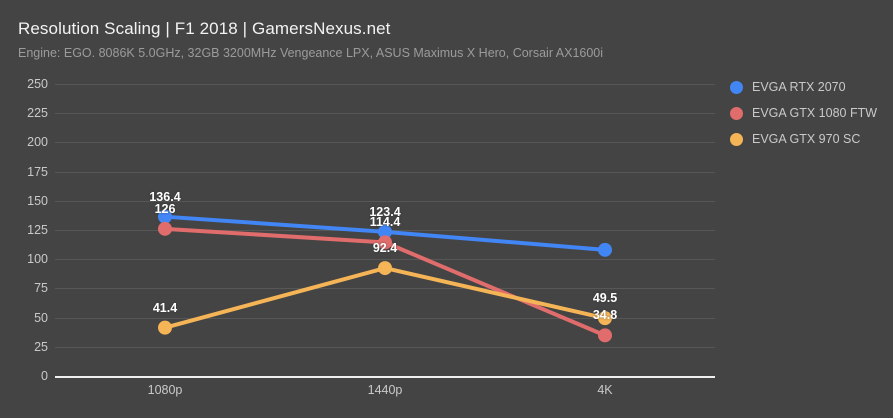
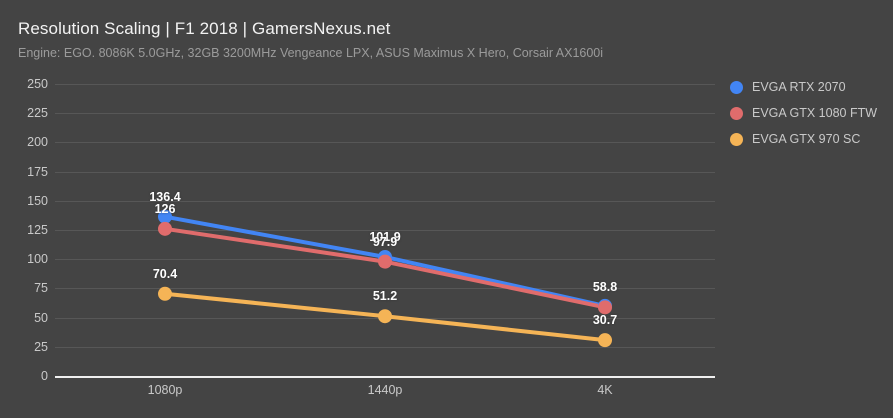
EVGA GTX 970 SC/1080p: 41.4 -> 70.4
EVGA RTX 2070/1440p: 123.4 -> 101.9
EVGA GTX 1080 FTW/1440p: 114.4 -> 97.9
EVGA GTX 970 SC/1440p: 92.4 -> 51.2
EVGA RTX 2070/4K: 108 -> 60
EVGA GTX 1080 FTW/4K: 34.8 -> 58.8
EVGA GTX 970 SC/4K: 49.5 -> 30.7
